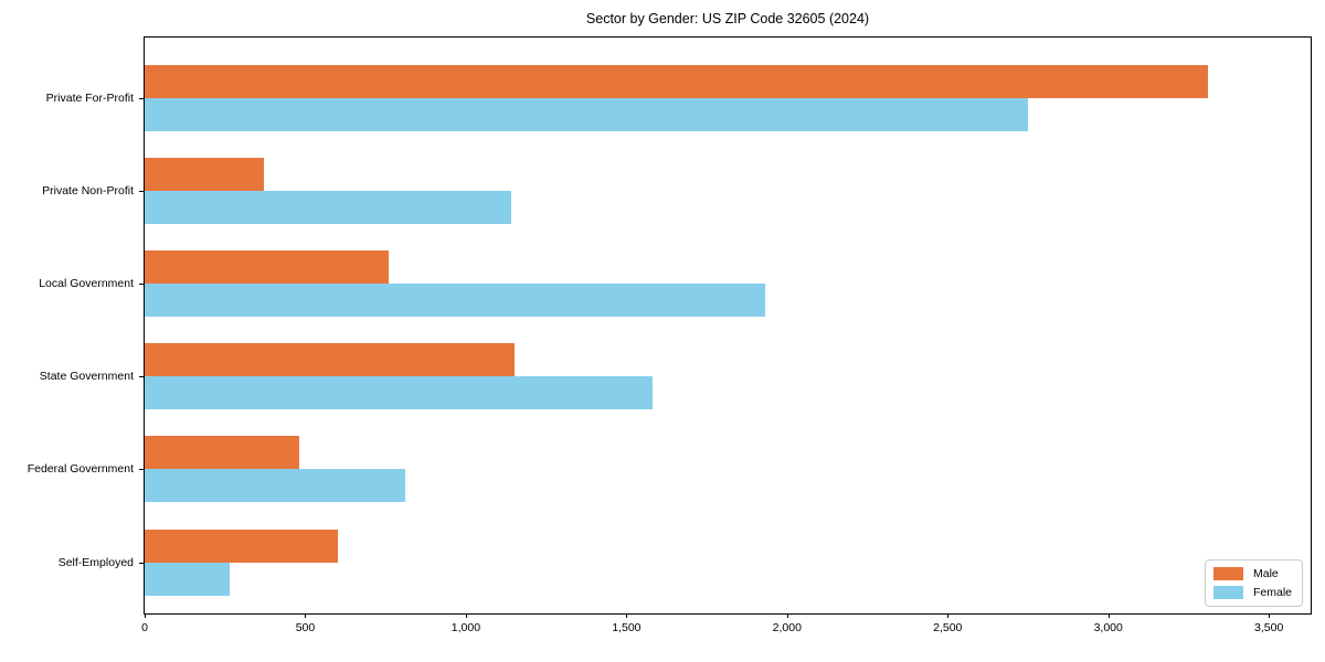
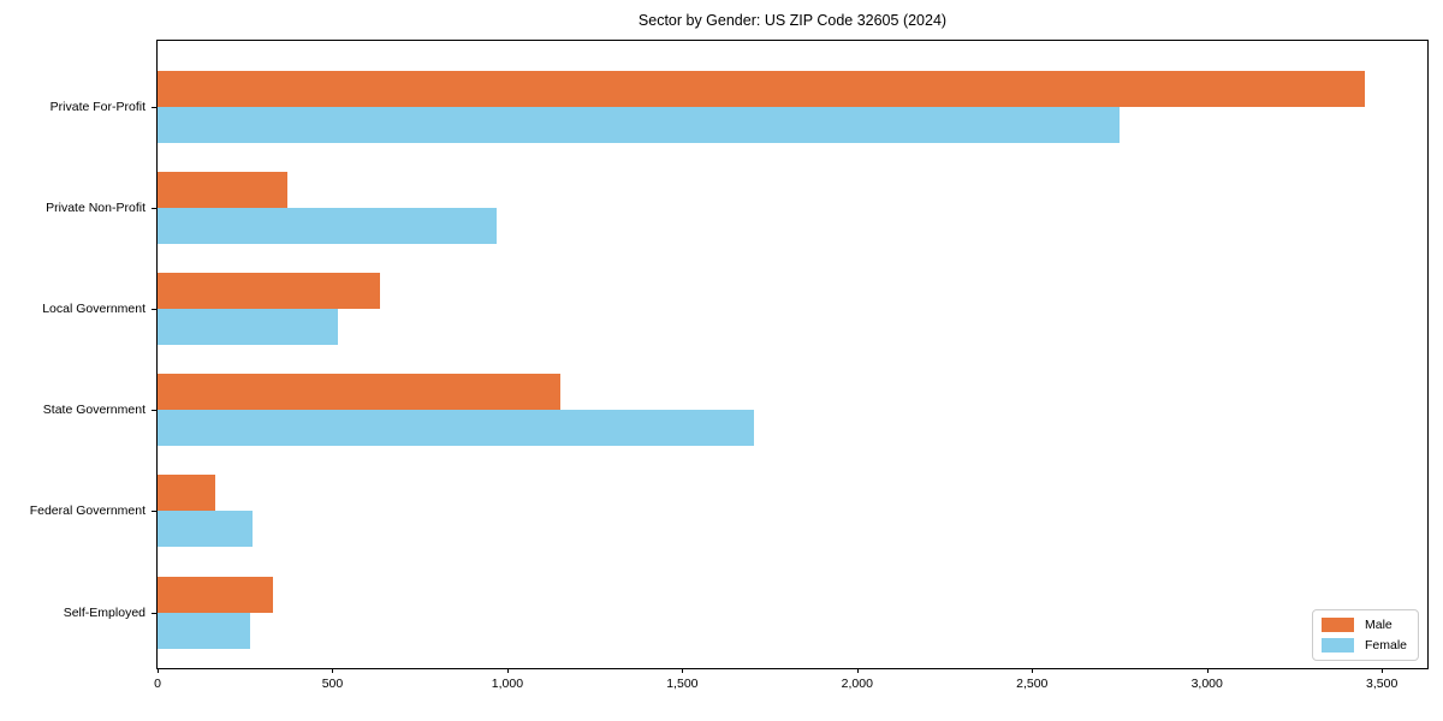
Male/Private For-Profit: 3310 -> 3450
Female/Private Non-Profit: 1140 -> 970
Male/Local Government: 760 -> 640
Female/Local Government: 1930 -> 520
Female/State Government: 1580 -> 1700
Male/Federal Government: 480 -> 160
Female/Federal Government: 810 -> 270
Male/Self-Employed: 600 -> 330
